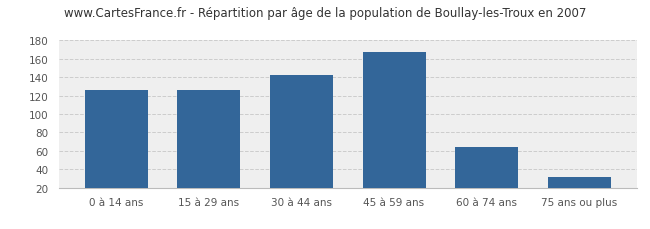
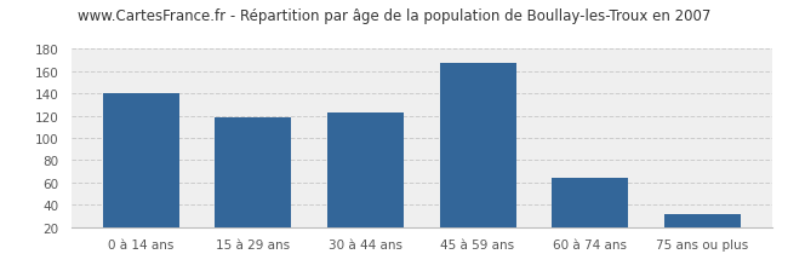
0 à 14 ans: 126 -> 140
15 à 29 ans: 126 -> 118
30 à 44 ans: 142 -> 123
